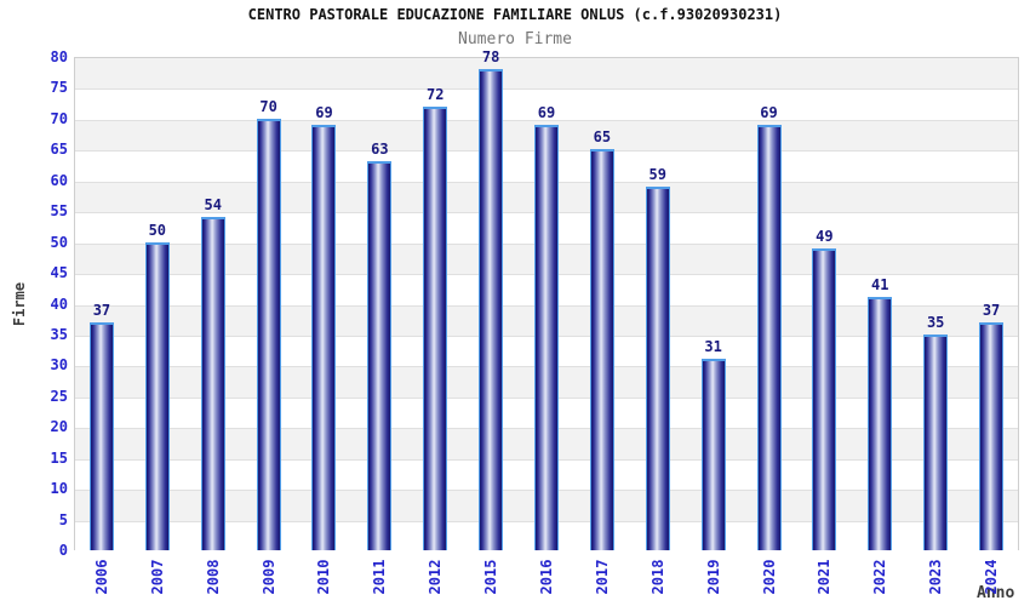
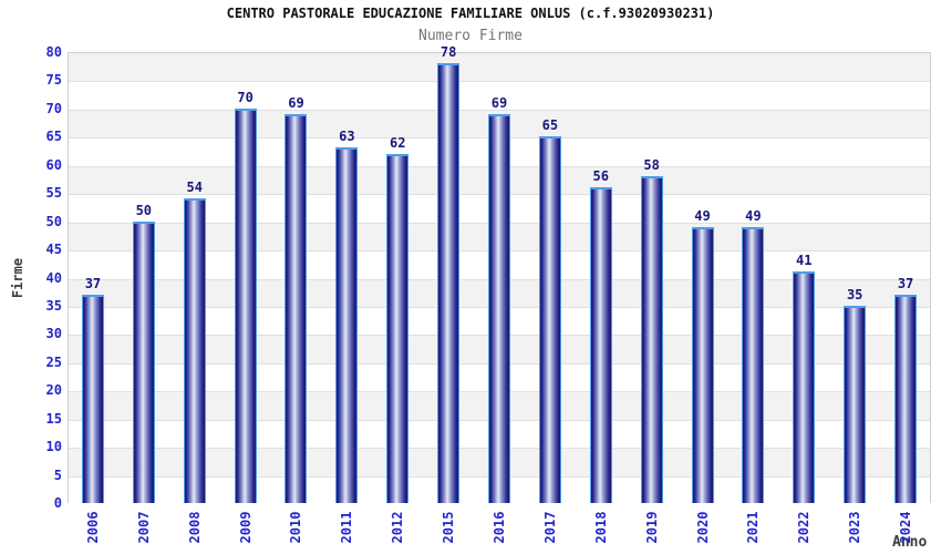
2012: 72 -> 62
2018: 59 -> 56
2019: 31 -> 58
2020: 69 -> 49
